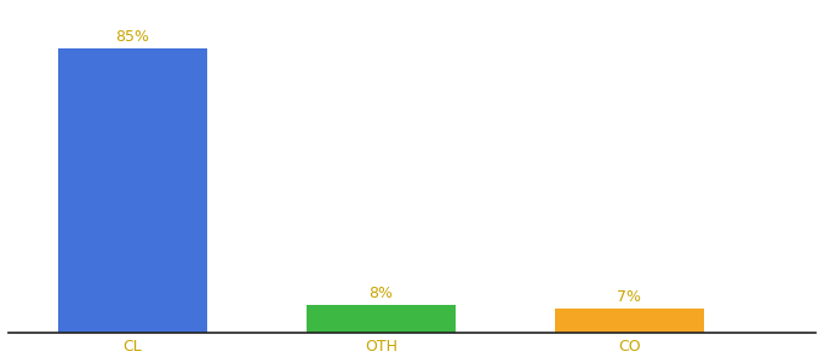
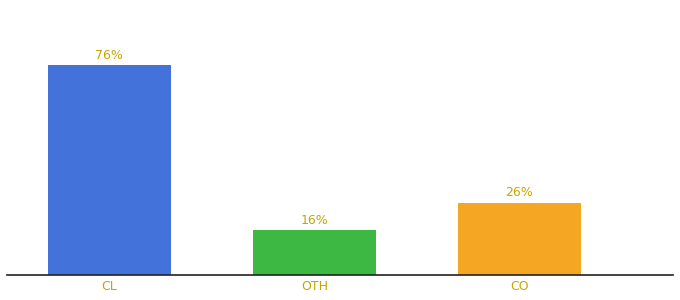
CL: 85% -> 76%
OTH: 8% -> 16%
CO: 7% -> 26%
